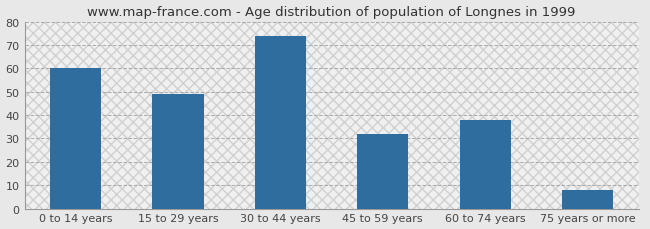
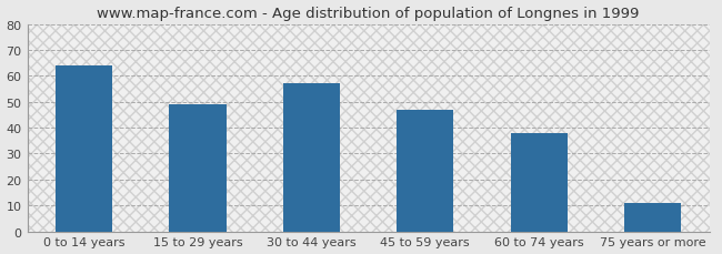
0 to 14 years: 60 -> 64
30 to 44 years: 74 -> 57
45 to 59 years: 32 -> 47
75 years or more: 8 -> 11
